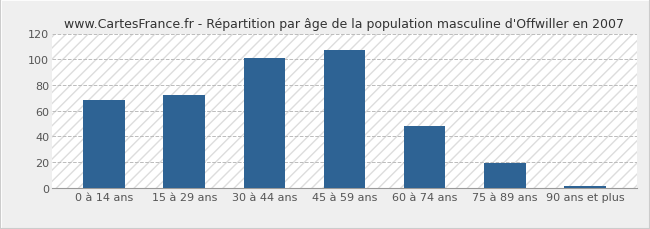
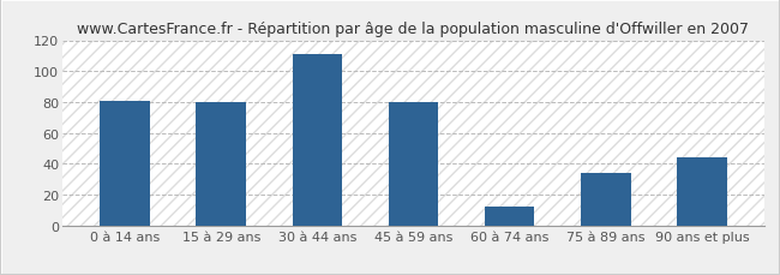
0 à 14 ans: 68 -> 81
15 à 29 ans: 72 -> 80
30 à 44 ans: 101 -> 111
45 à 59 ans: 107 -> 80
60 à 74 ans: 48 -> 12
75 à 89 ans: 19 -> 34
90 ans et plus: 1 -> 44
